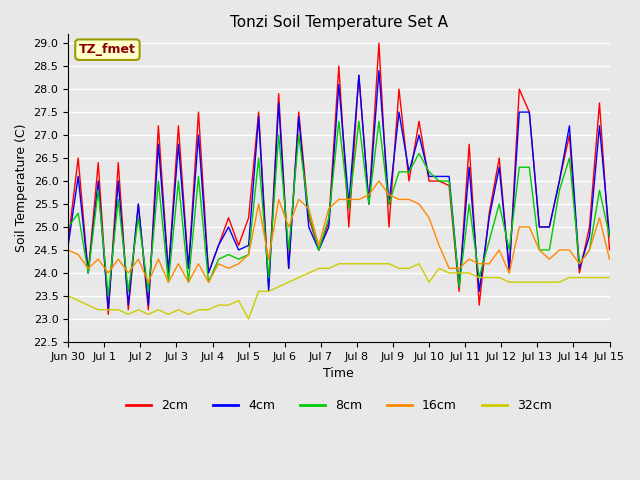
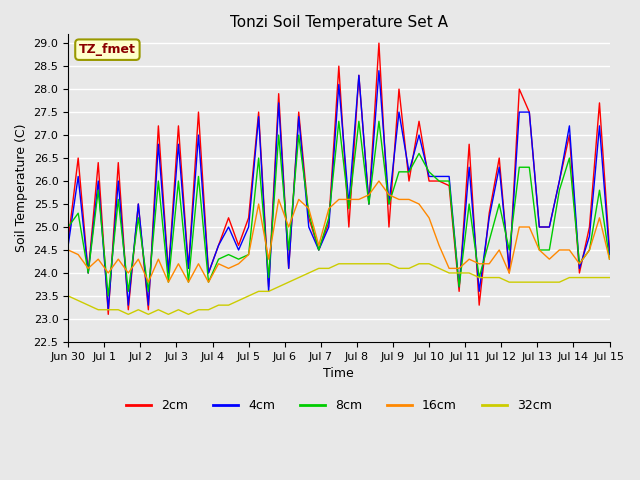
4cm/Jul 5: 24.6 -> 25.0
32cm/Jul 5: 23.0 -> 23.5
32cm/Jul 10: 23.8 -> 24.2
4cm/Jul 15: 24.8 -> 24.4
8cm/Jul 15: 24.8 -> 24.3
